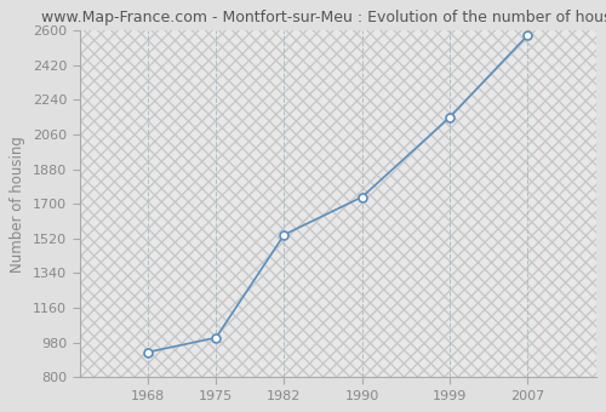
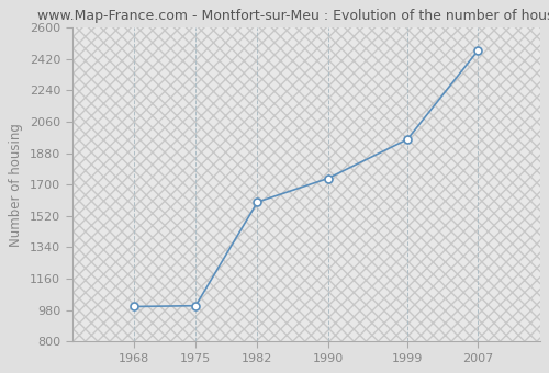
1968: 930 -> 1000
1982: 1540 -> 1600
1999: 2150 -> 1960
2007: 2580 -> 2470
